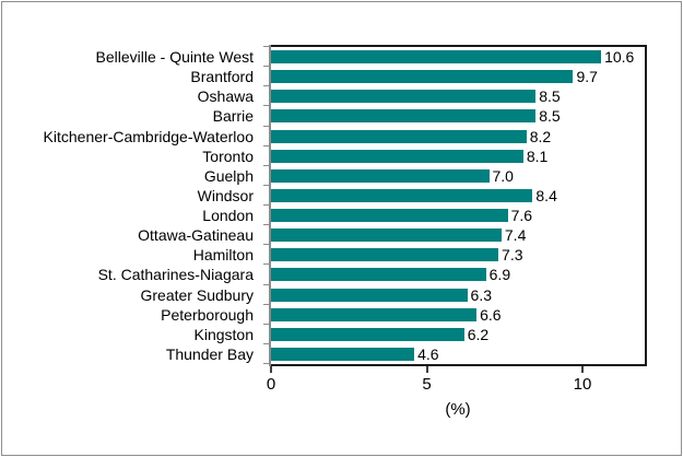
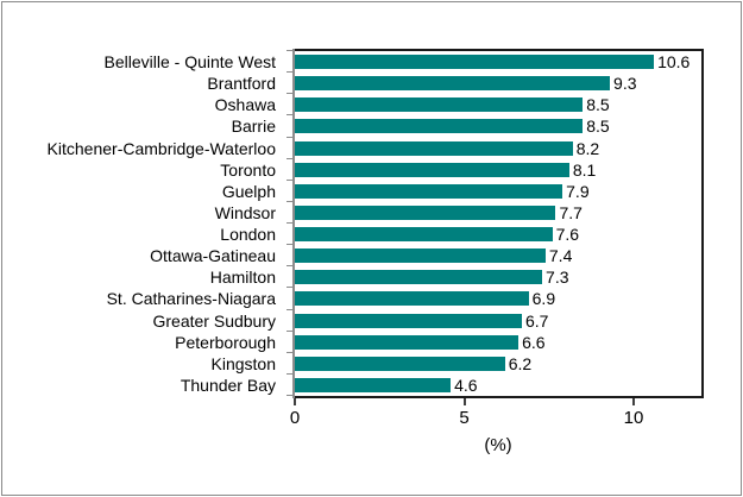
Brantford: 9.7 -> 9.3
Guelph: 7.0 -> 7.9
Windsor: 8.4 -> 7.7
Greater Sudbury: 6.3 -> 6.7
